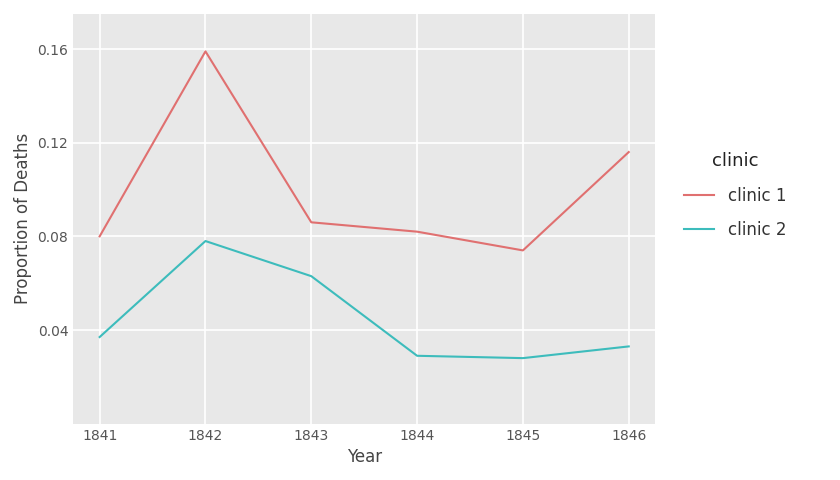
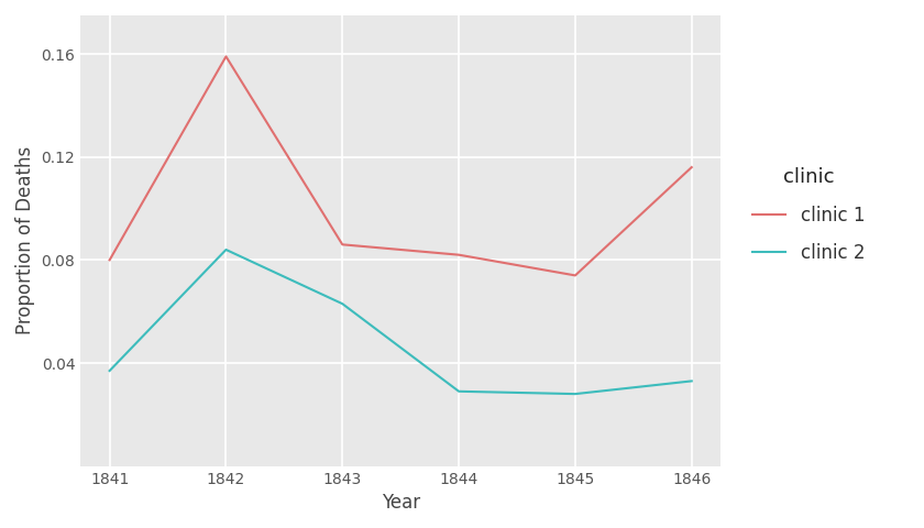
clinic 2/1842: 0.078 -> 0.084
